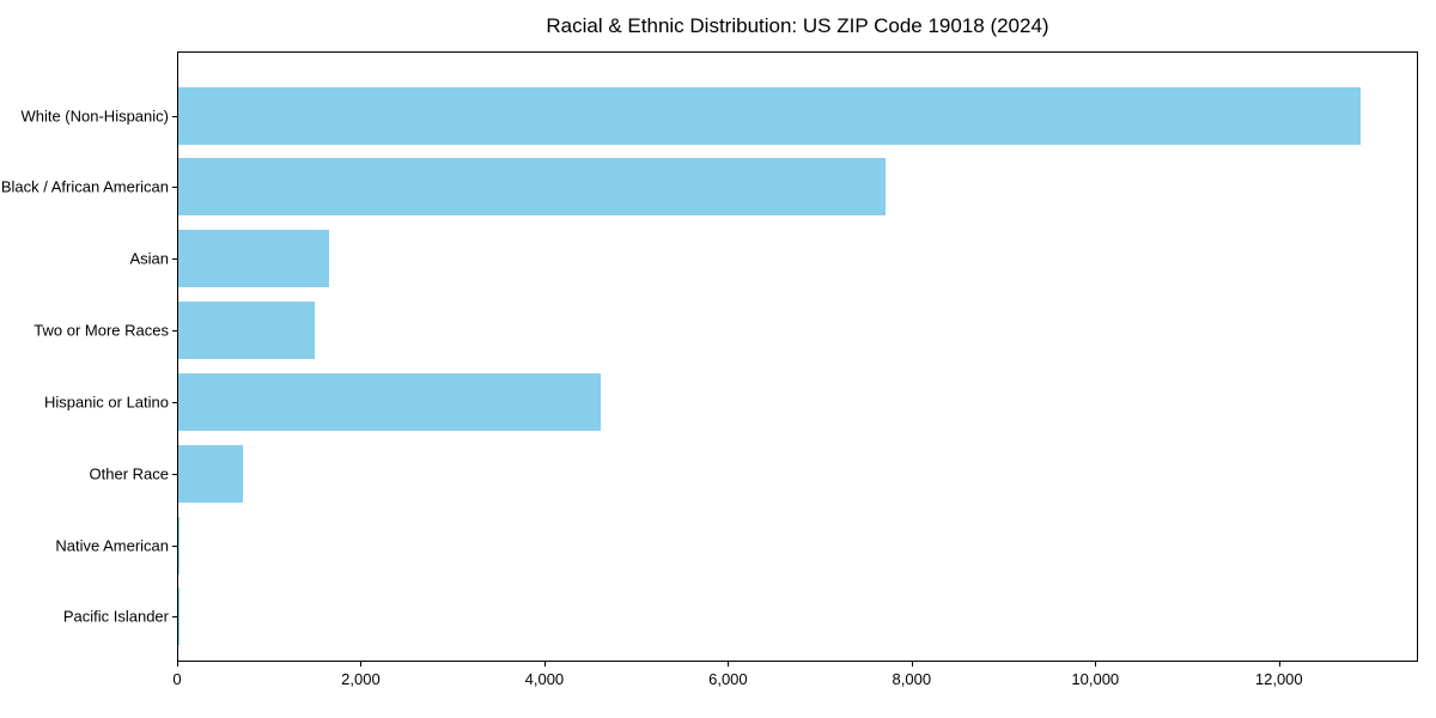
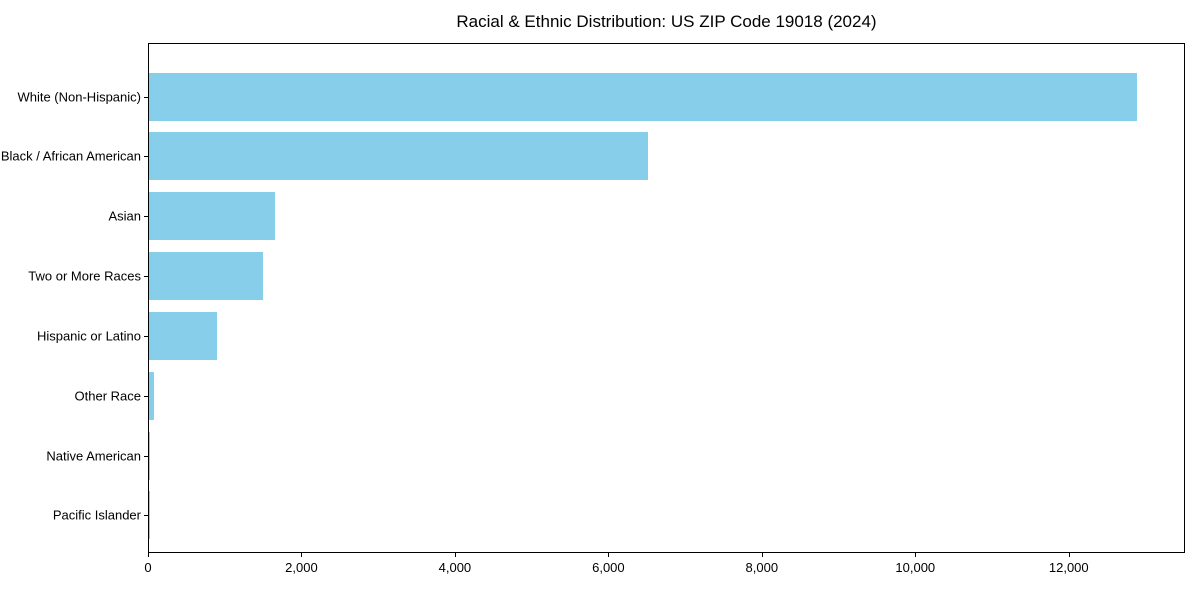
Black / African American: 7700 -> 6500
Hispanic or Latino: 4600 -> 900
Other Race: 700 -> 100
